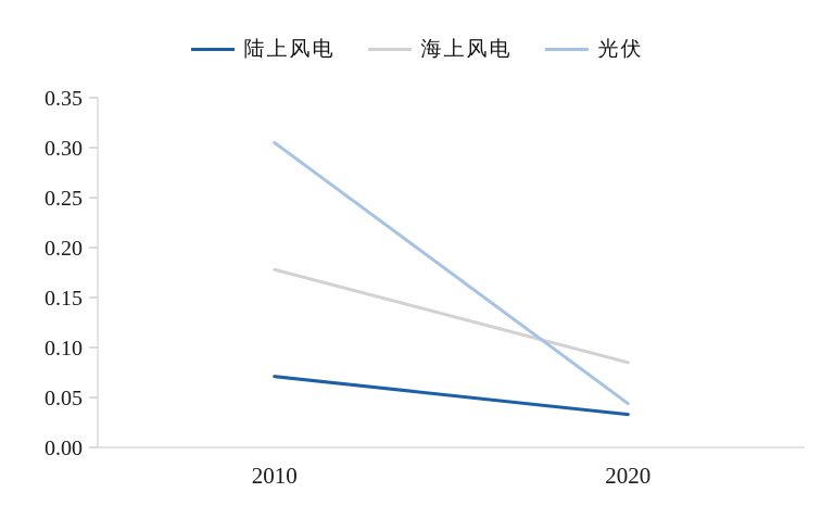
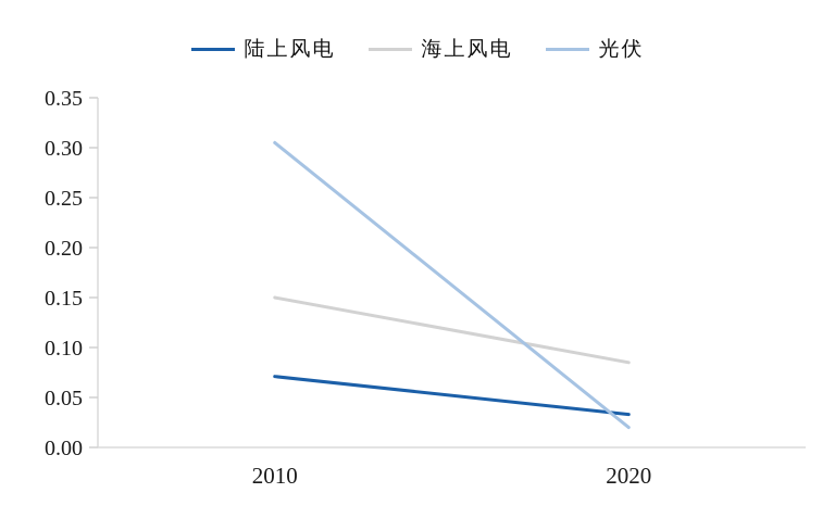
海上风电/2010: 0.18 -> 0.15
光伏/2020: 0.04 -> 0.02
